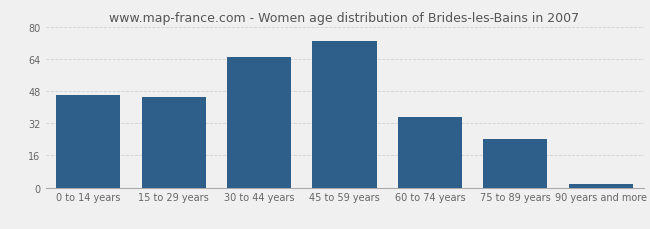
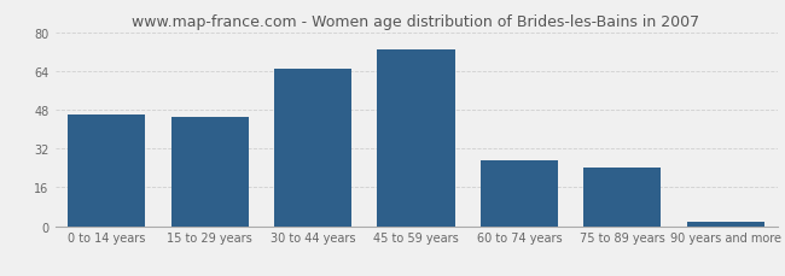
60 to 74 years: 35 -> 27
